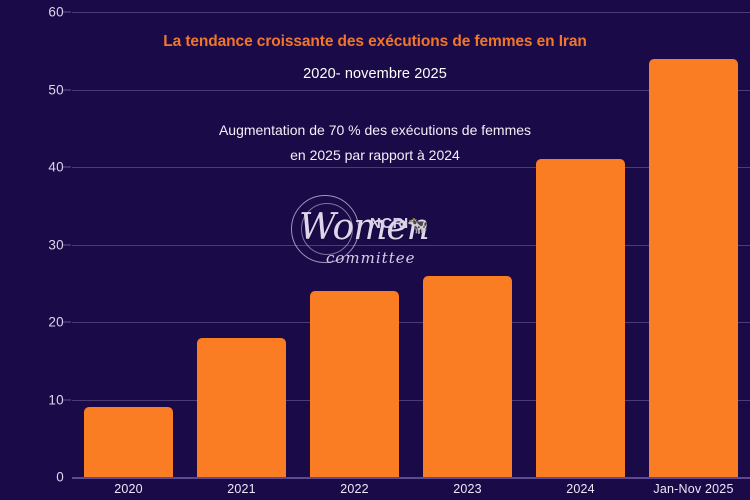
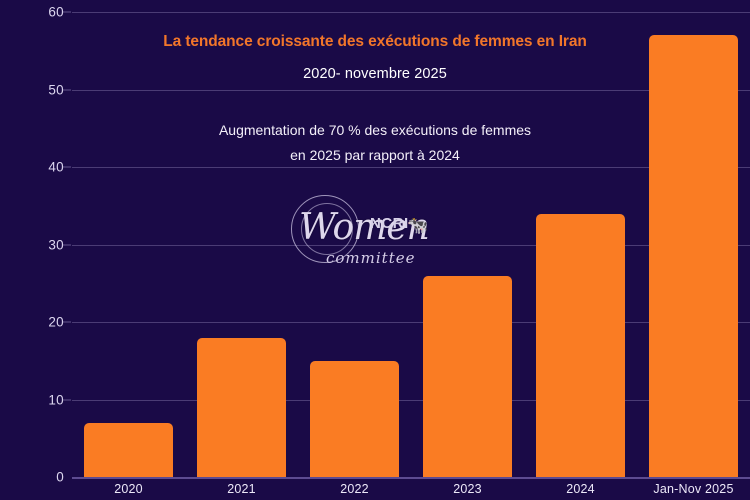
2020: 9 -> 7
2022: 24 -> 15
2024: 41 -> 34
Jan-Nov 2025: 54 -> 57
